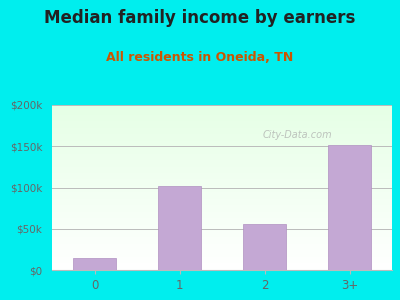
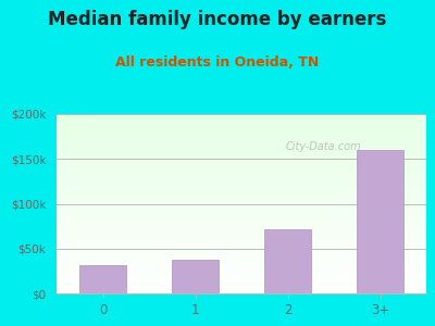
0: $14k -> $32k
1: $102k -> $38k
2: $56k -> $72k
3+: $152k -> $160k
